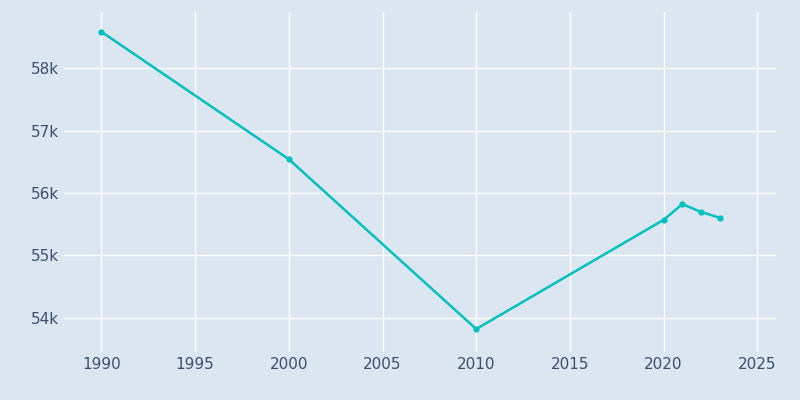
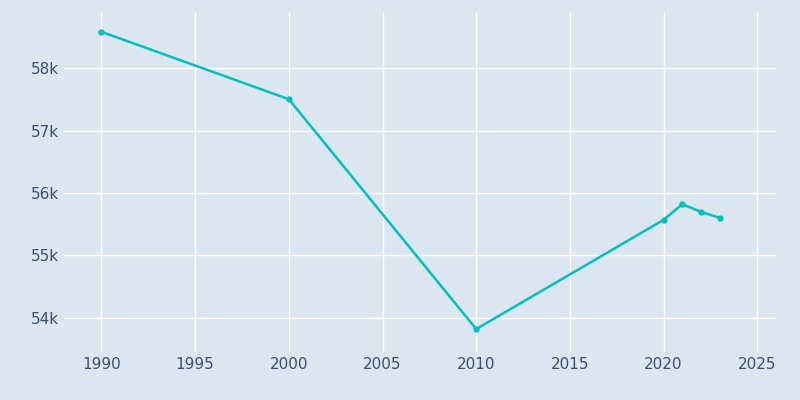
2000: 56.54k -> 57.50k
